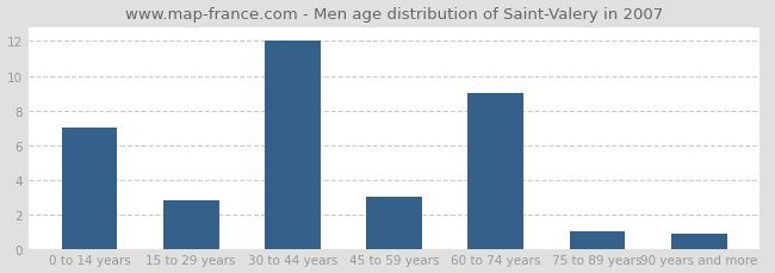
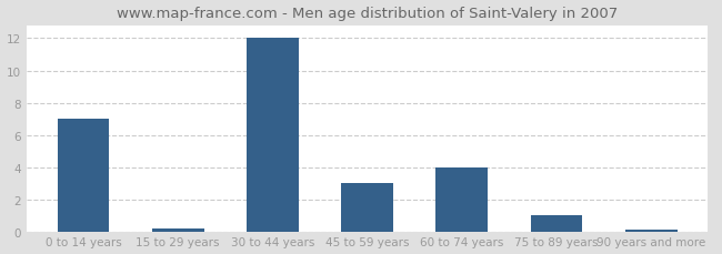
15 to 29 years: 2.8 -> 0.2
60 to 74 years: 9.0 -> 4.0
90 years and more: 0.9 -> 0.1
